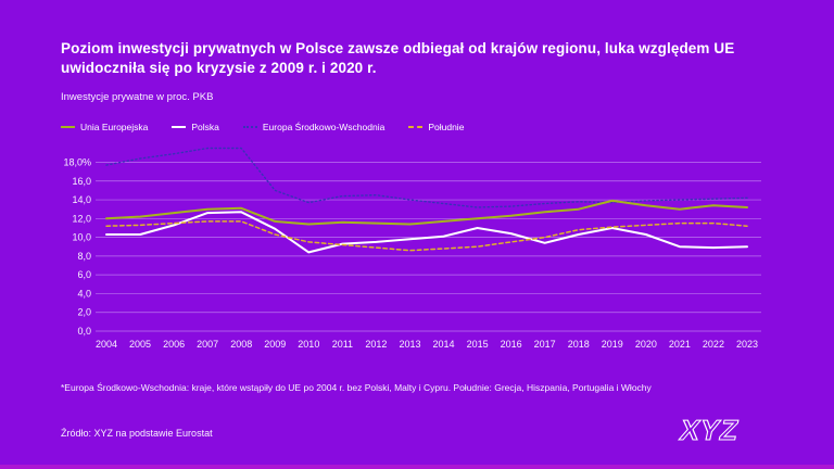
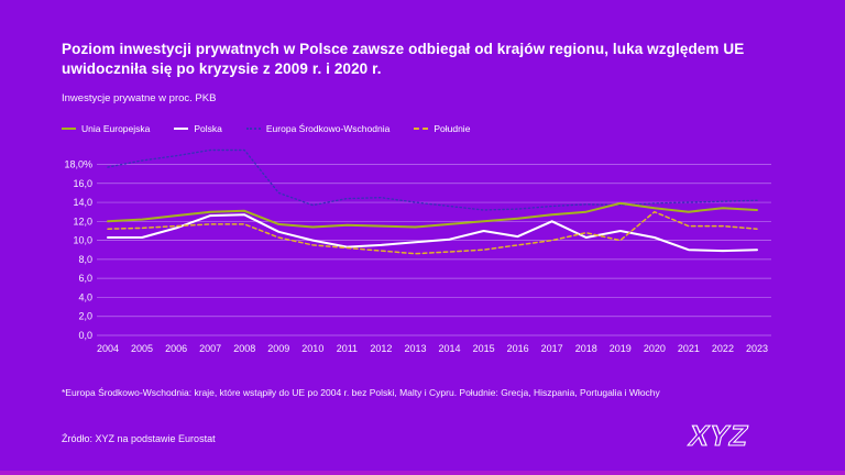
Polska/2010: 8% -> 10%
Polska/2017: 9% -> 12%
Południe/2019: 11% -> 10%
Południe/2020: 11% -> 13%
